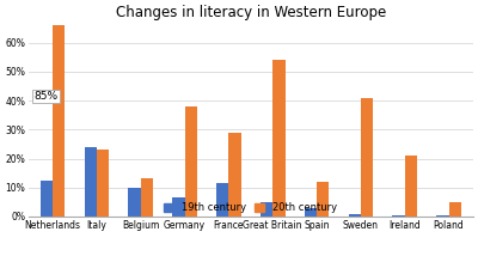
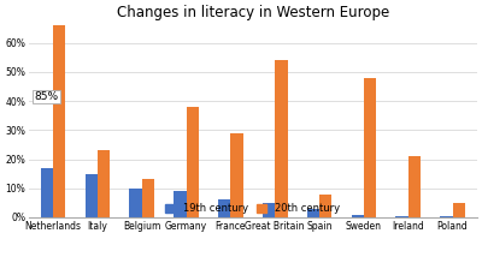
19th century/Netherlands: 12.5% -> 17.0%
19th century/Italy: 24.0% -> 15.0%
19th century/Germany: 6.5% -> 9.0%
19th century/France: 11.5% -> 6.0%
20th century/Spain: 12% -> 8%
20th century/Sweden: 41% -> 48%
